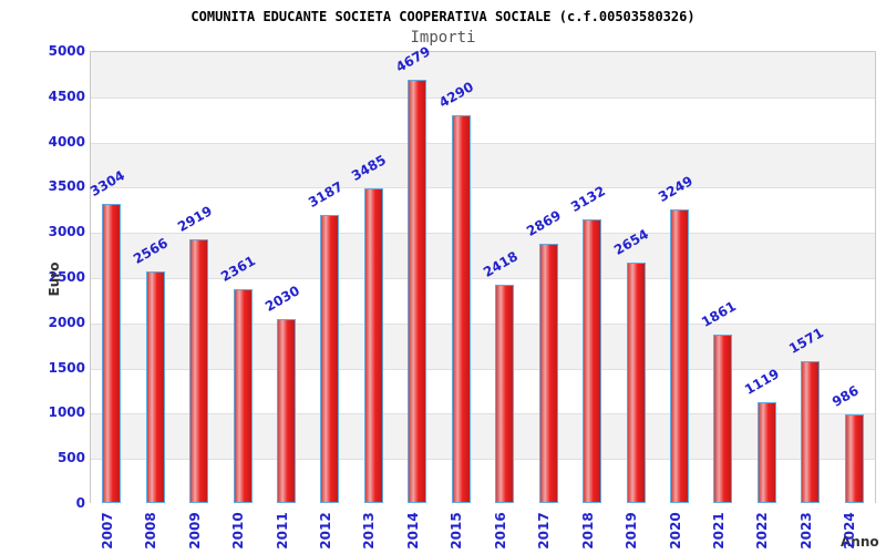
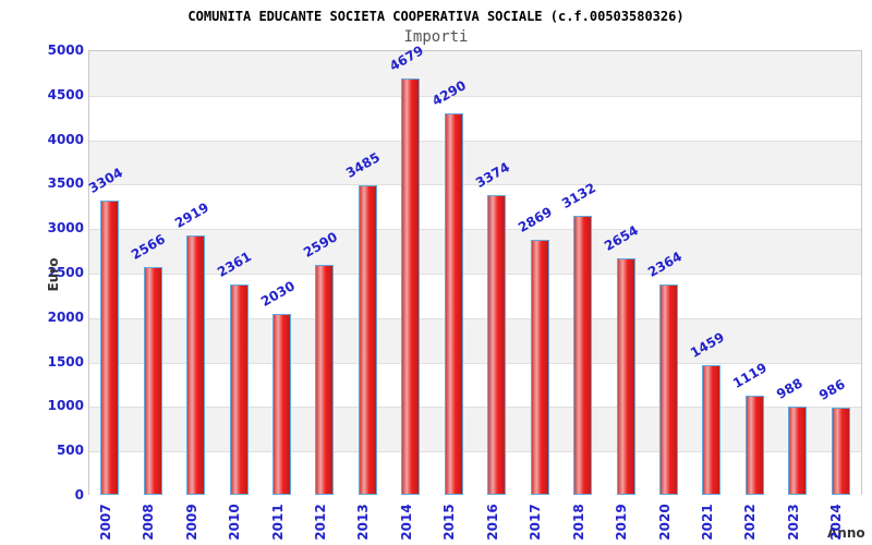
2012: 3187 -> 2590
2016: 2418 -> 3374
2020: 3249 -> 2364
2021: 1861 -> 1459
2023: 1571 -> 988
